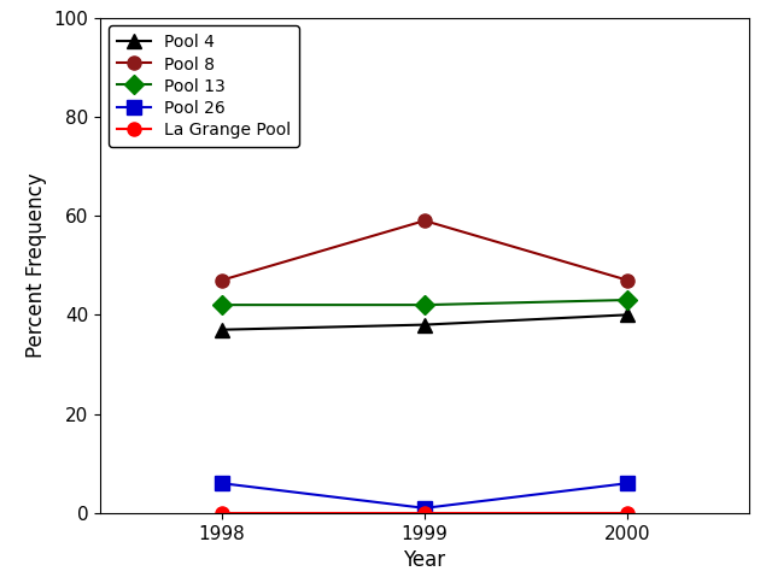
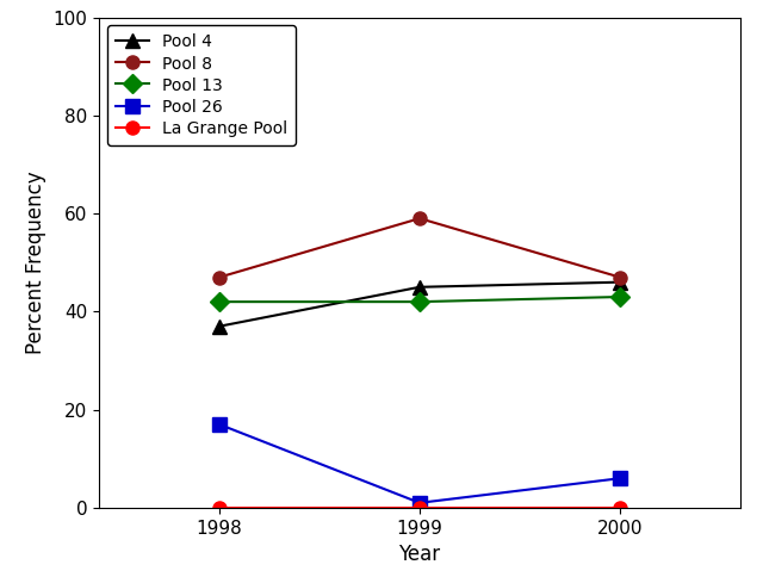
Pool 26/1998: 6 -> 17
Pool 4/1999: 38 -> 45
Pool 4/2000: 40 -> 46
